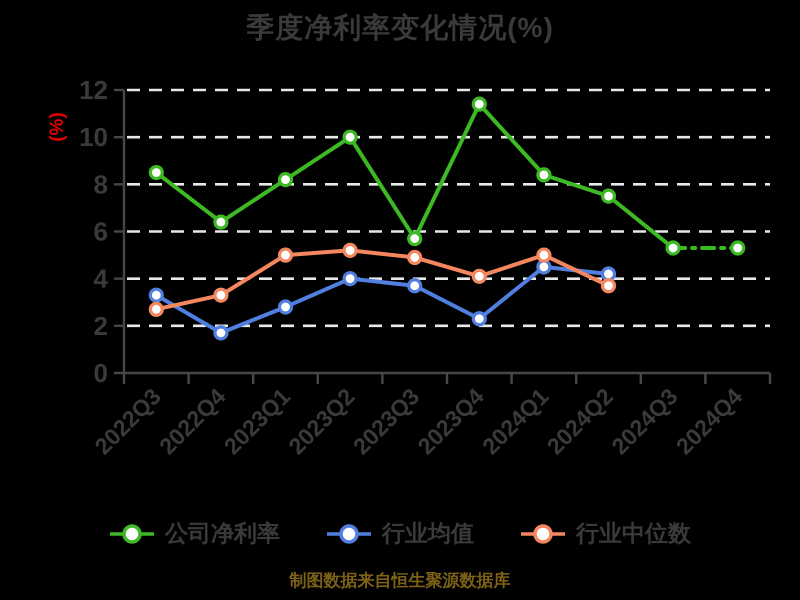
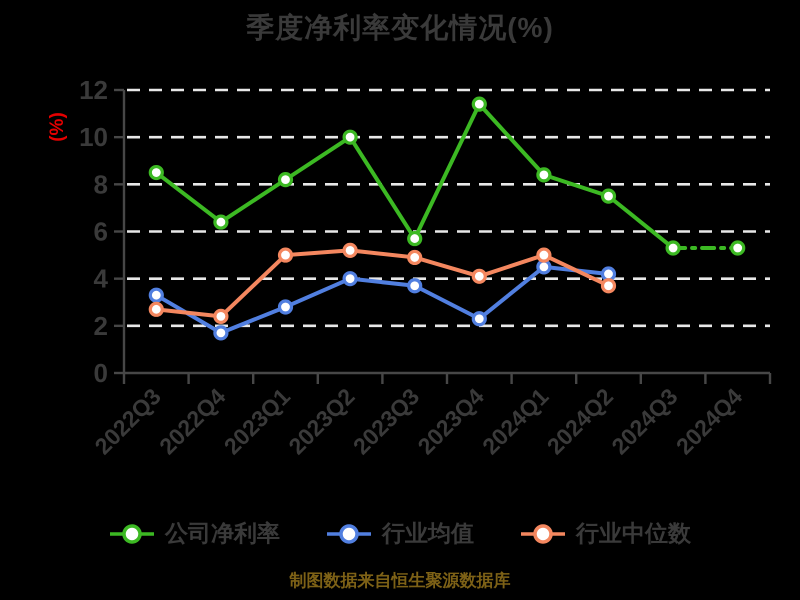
行业中位数/2022Q4: 3.3 -> 2.4
